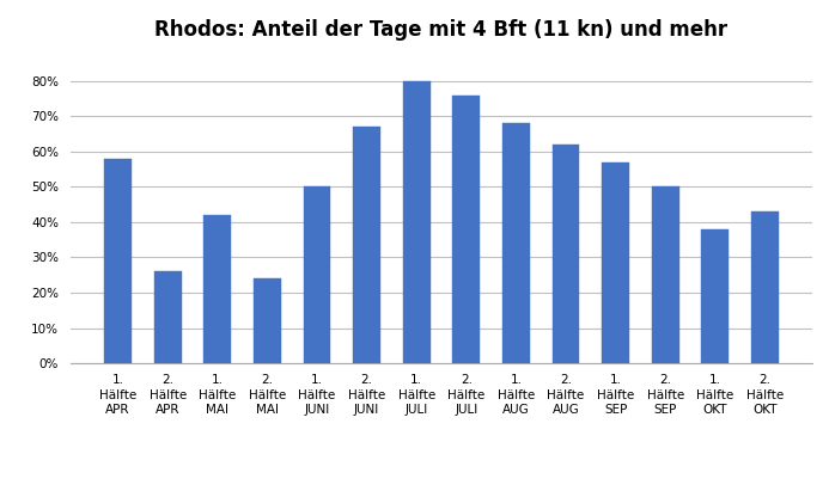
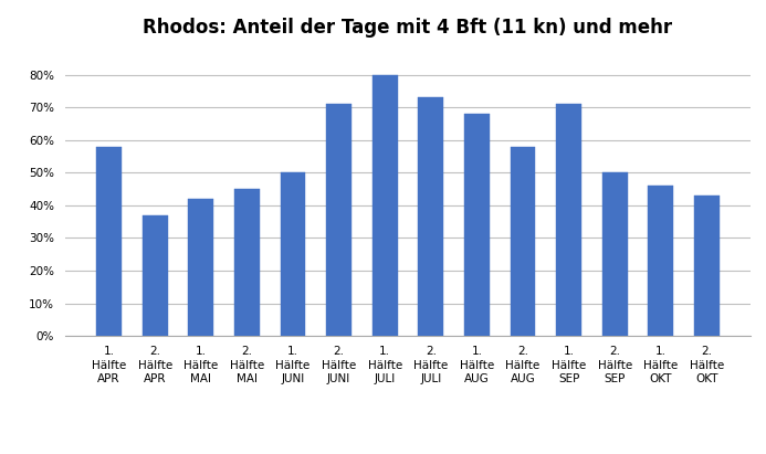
2. Hälfte APR: 26% -> 37%
2. Hälfte MAI: 24% -> 45%
2. Hälfte JUNI: 67% -> 71%
2. Hälfte JULI: 76% -> 73%
2. Hälfte AUG: 62% -> 58%
1. Hälfte SEP: 57% -> 71%
1. Hälfte OKT: 38% -> 46%
